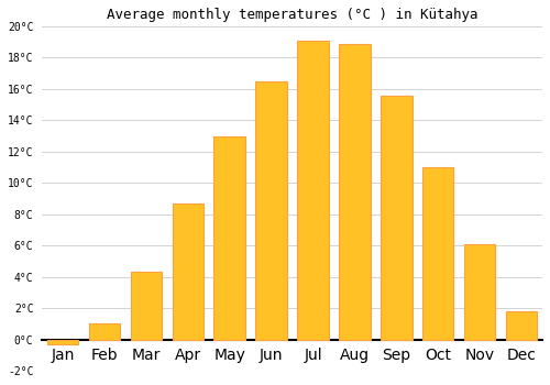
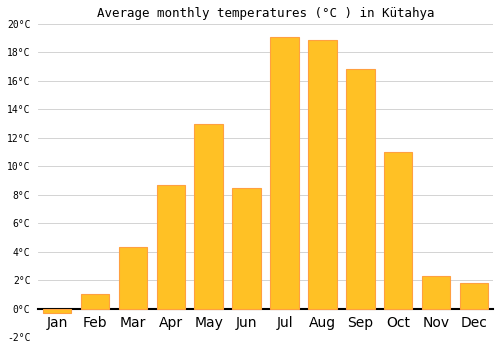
Jun: 16.5°C -> 8.5°C
Sep: 15.6°C -> 16.8°C
Nov: 6.1°C -> 2.3°C
